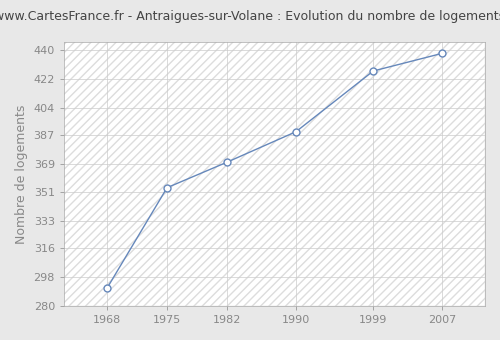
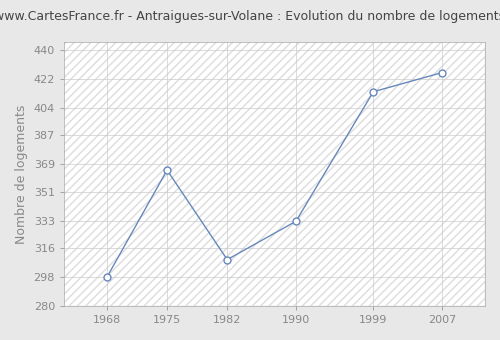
1968: 291 -> 298
1975: 354 -> 365
1982: 370 -> 309
1990: 389 -> 333
1999: 427 -> 414
2007: 438 -> 426
